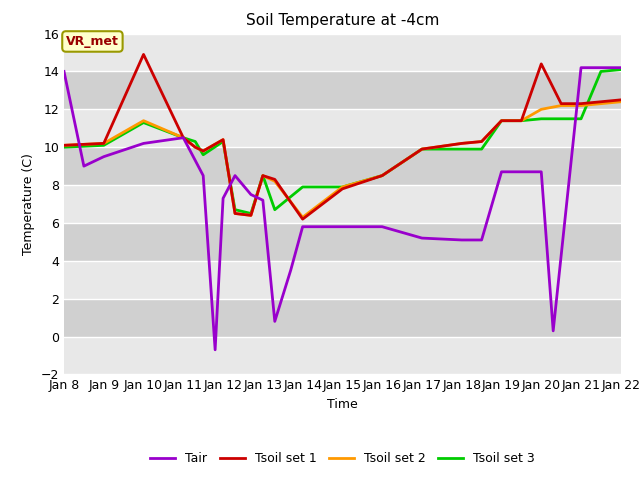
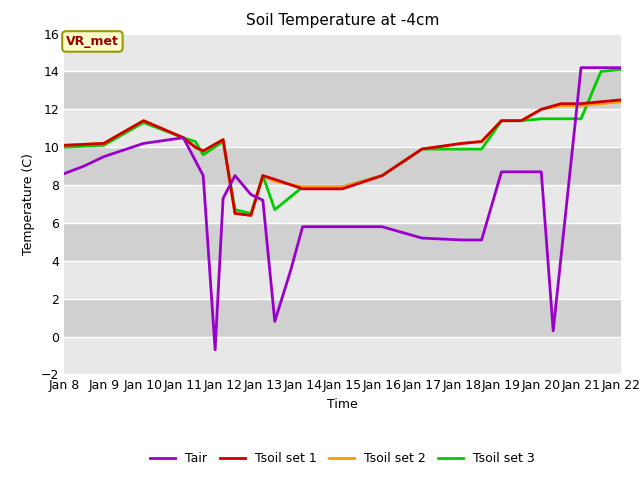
Tair/Jan 8: 14.0 -> 8.6
Tsoil set 1/Jan 10: 14.9 -> 11.4
Tsoil set 1/Jan 14: 6.2 -> 7.8
Tsoil set 2/Jan 14: 6.3 -> 7.9
Tsoil set 1/Jan 20: 14.4 -> 12.0
